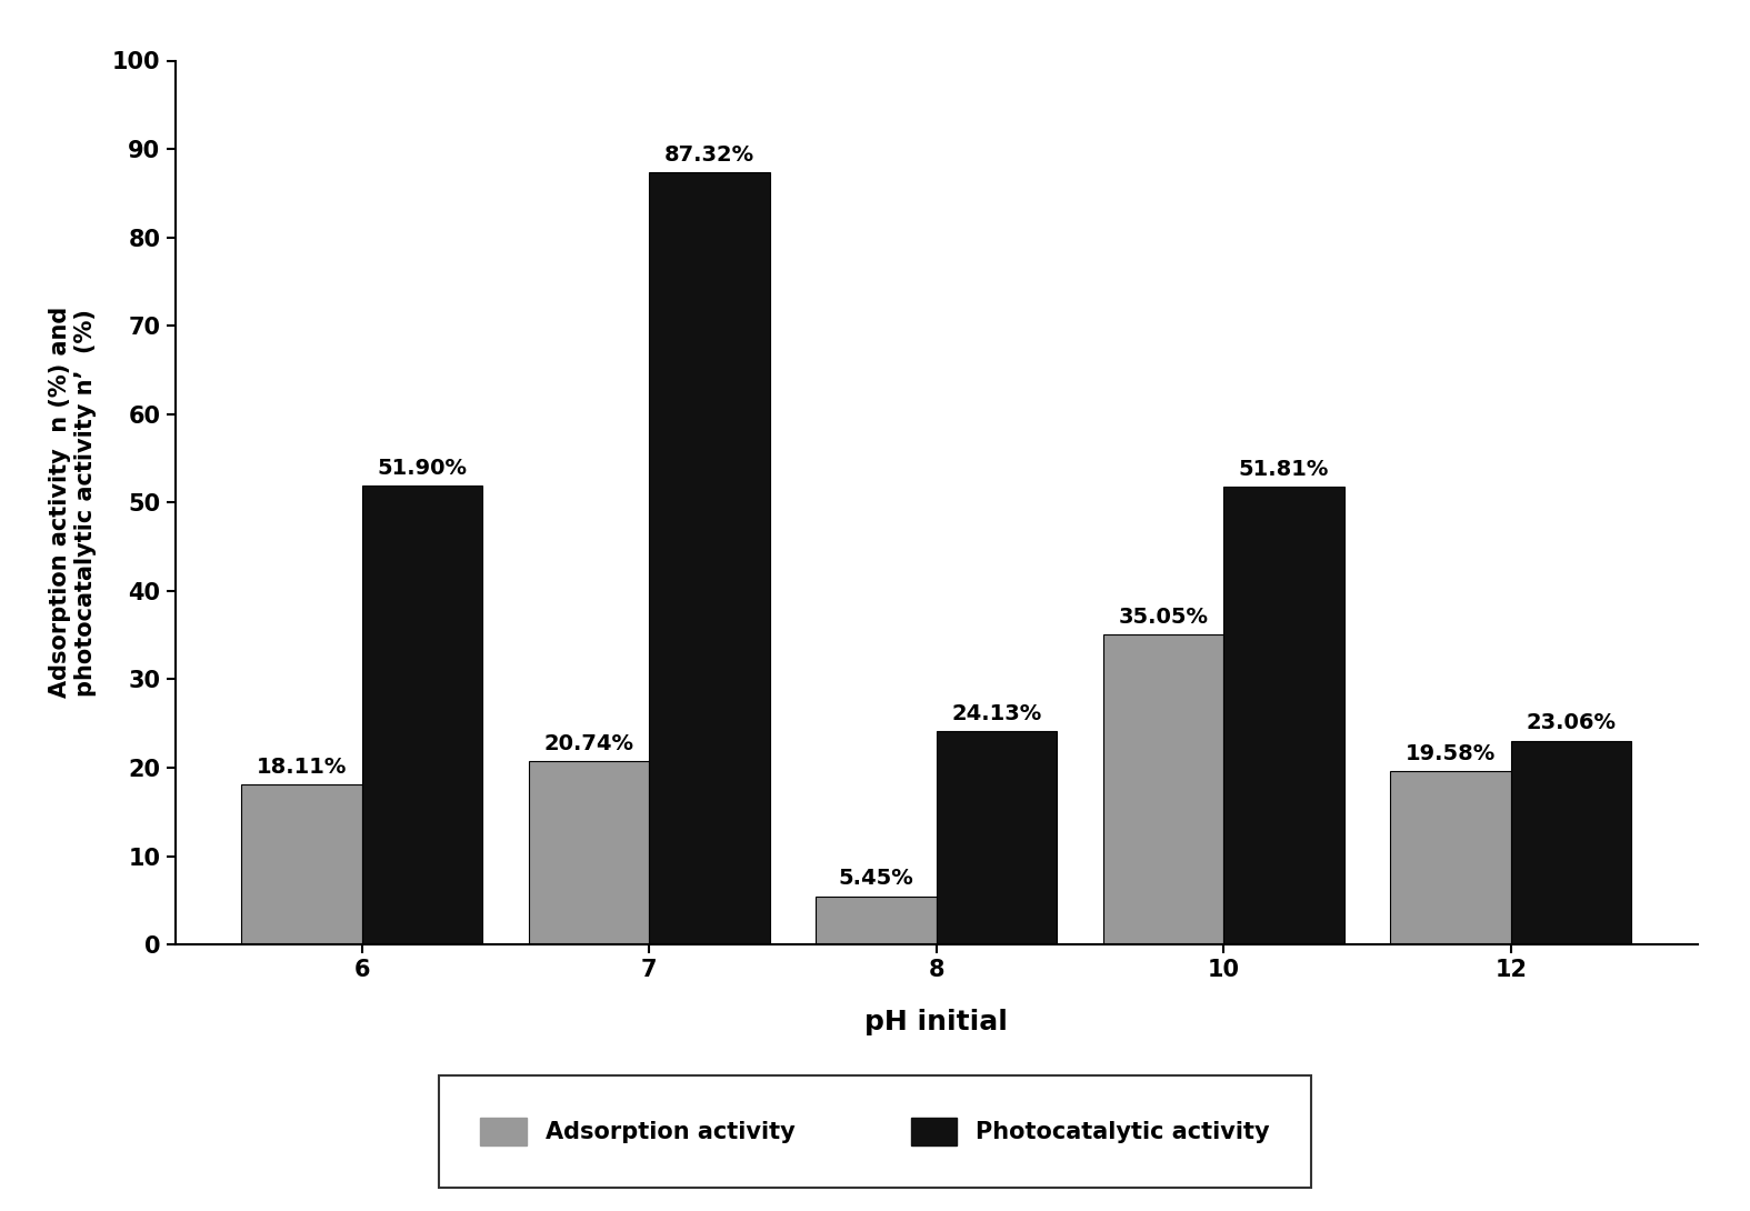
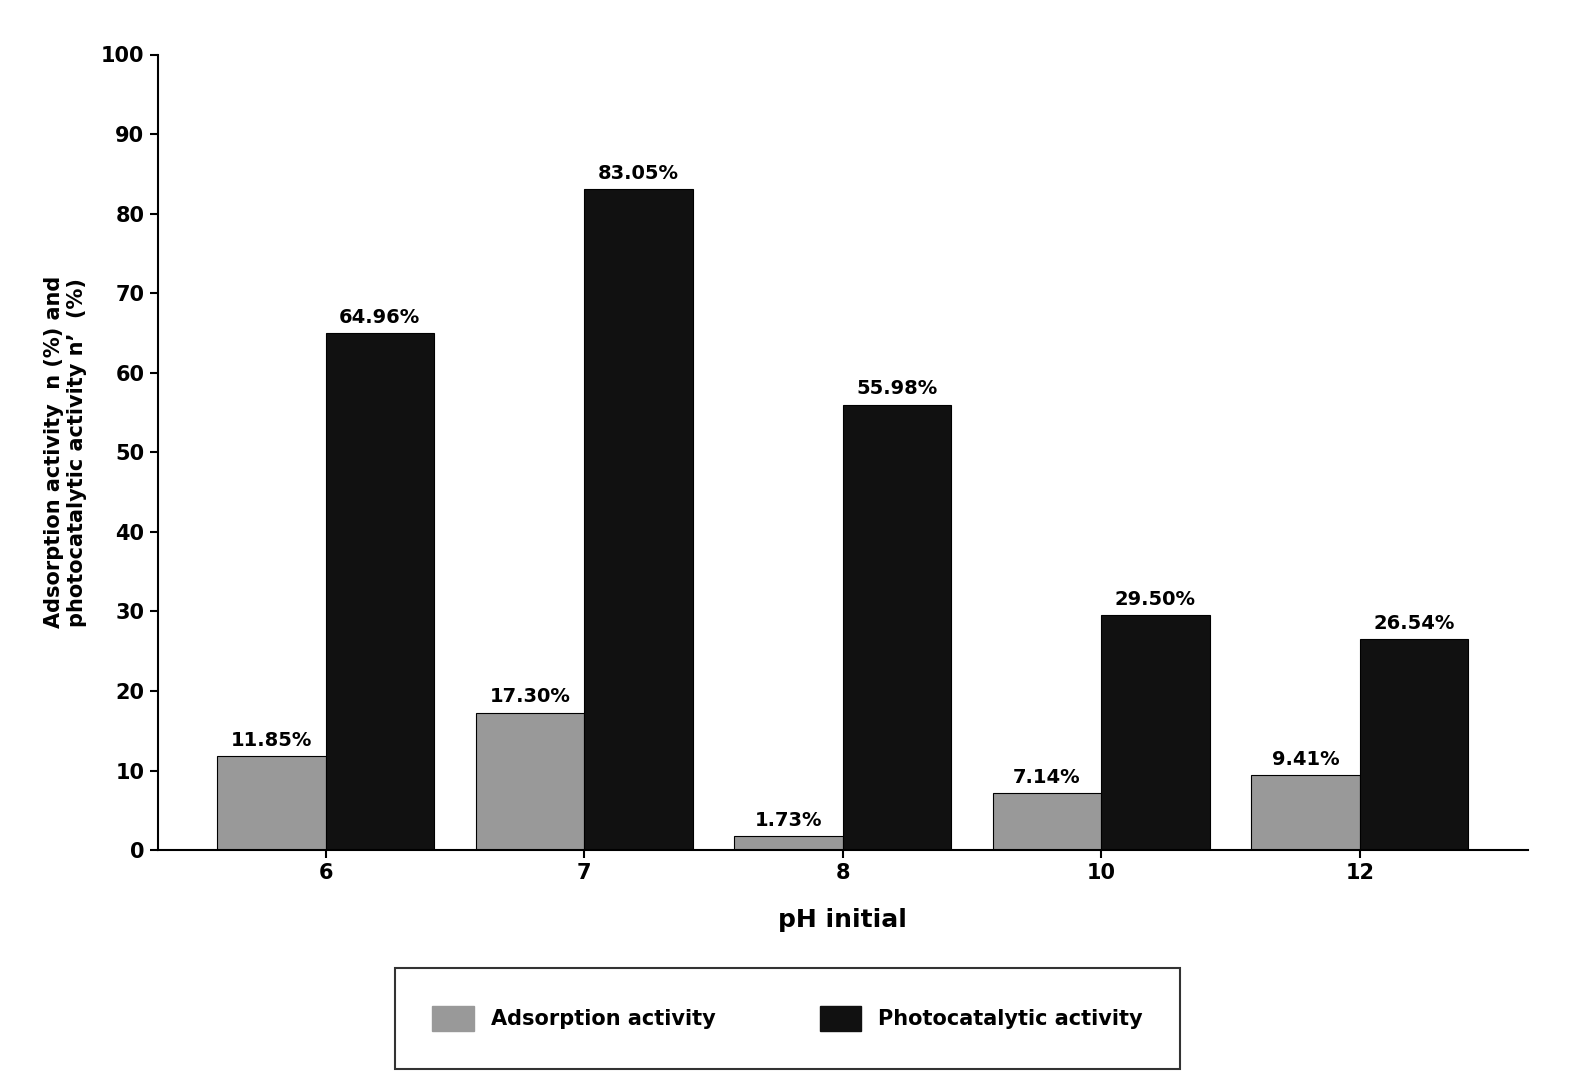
Adsorption activity/6: 18.11% -> 11.85%
Photocatalytic activity/6: 51.90% -> 64.96%
Adsorption activity/7: 20.74% -> 17.30%
Photocatalytic activity/7: 87.32% -> 83.05%
Adsorption activity/8: 5.45% -> 1.73%
Photocatalytic activity/8: 24.13% -> 55.98%
Adsorption activity/10: 35.05% -> 7.14%
Photocatalytic activity/10: 51.81% -> 29.50%
Adsorption activity/12: 19.58% -> 9.41%
Photocatalytic activity/12: 23.06% -> 26.54%
